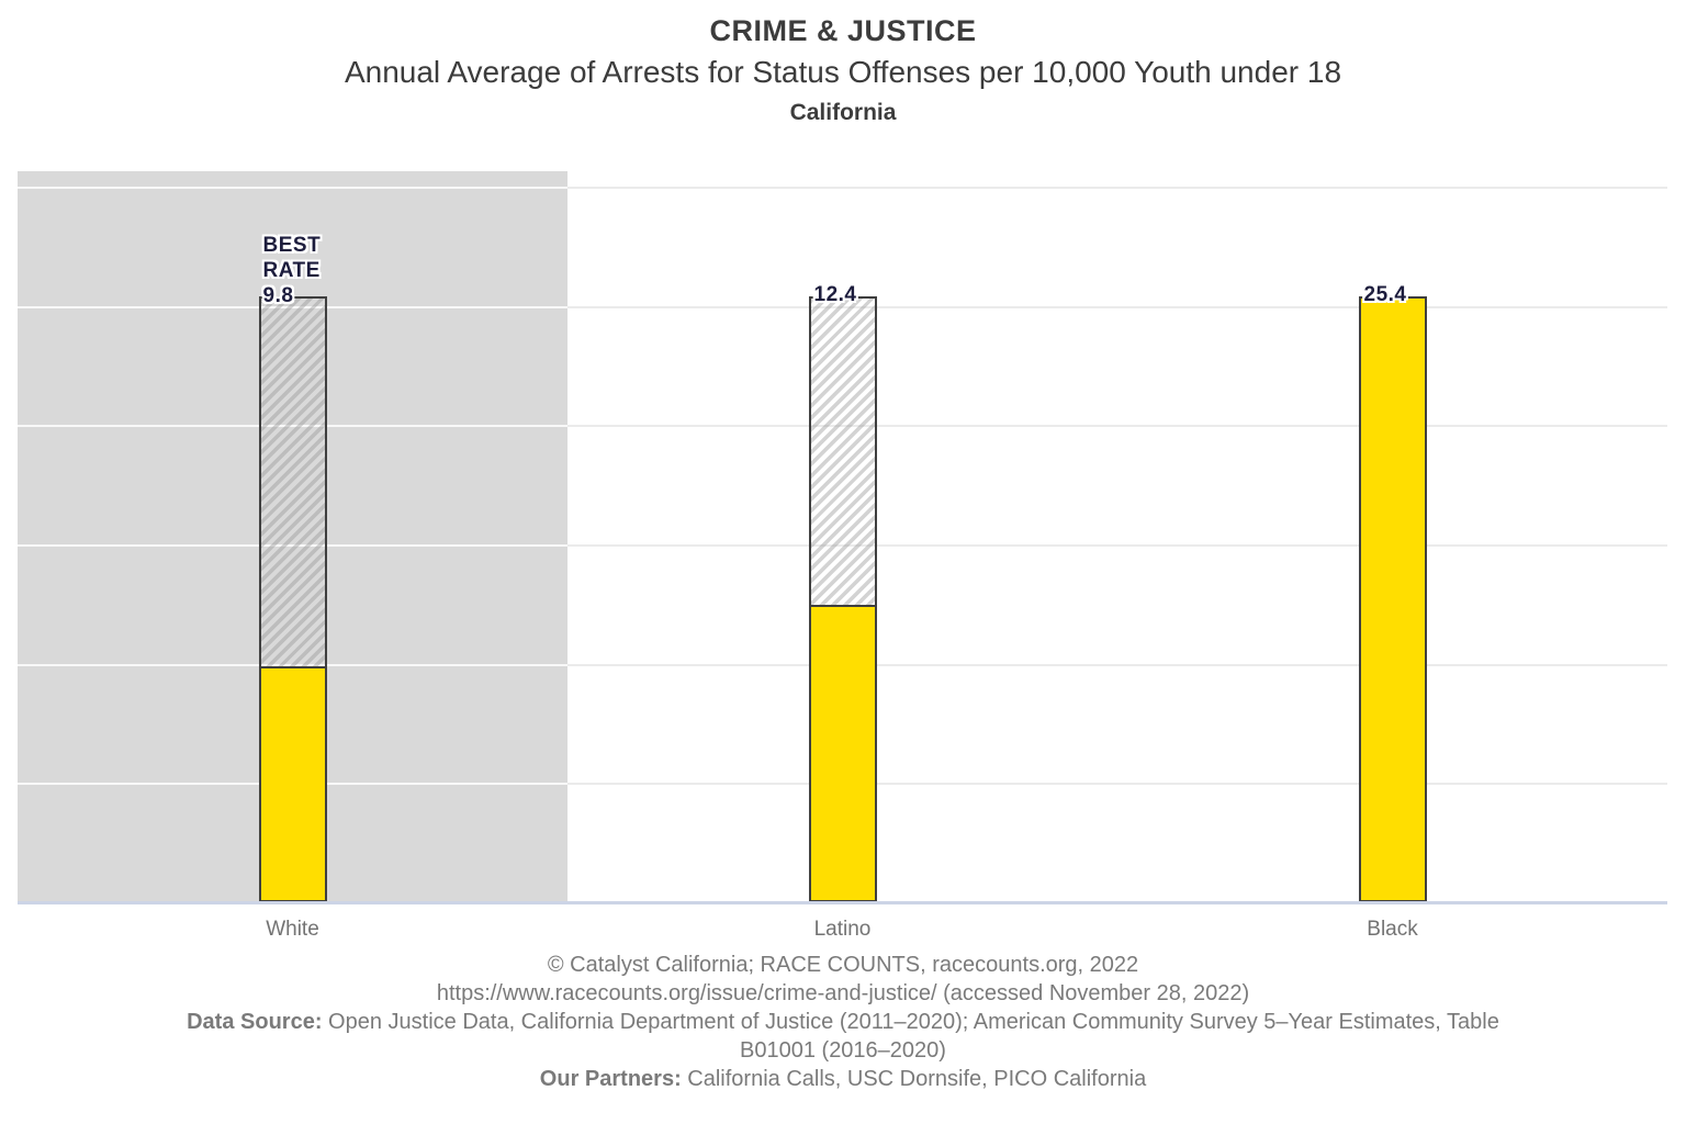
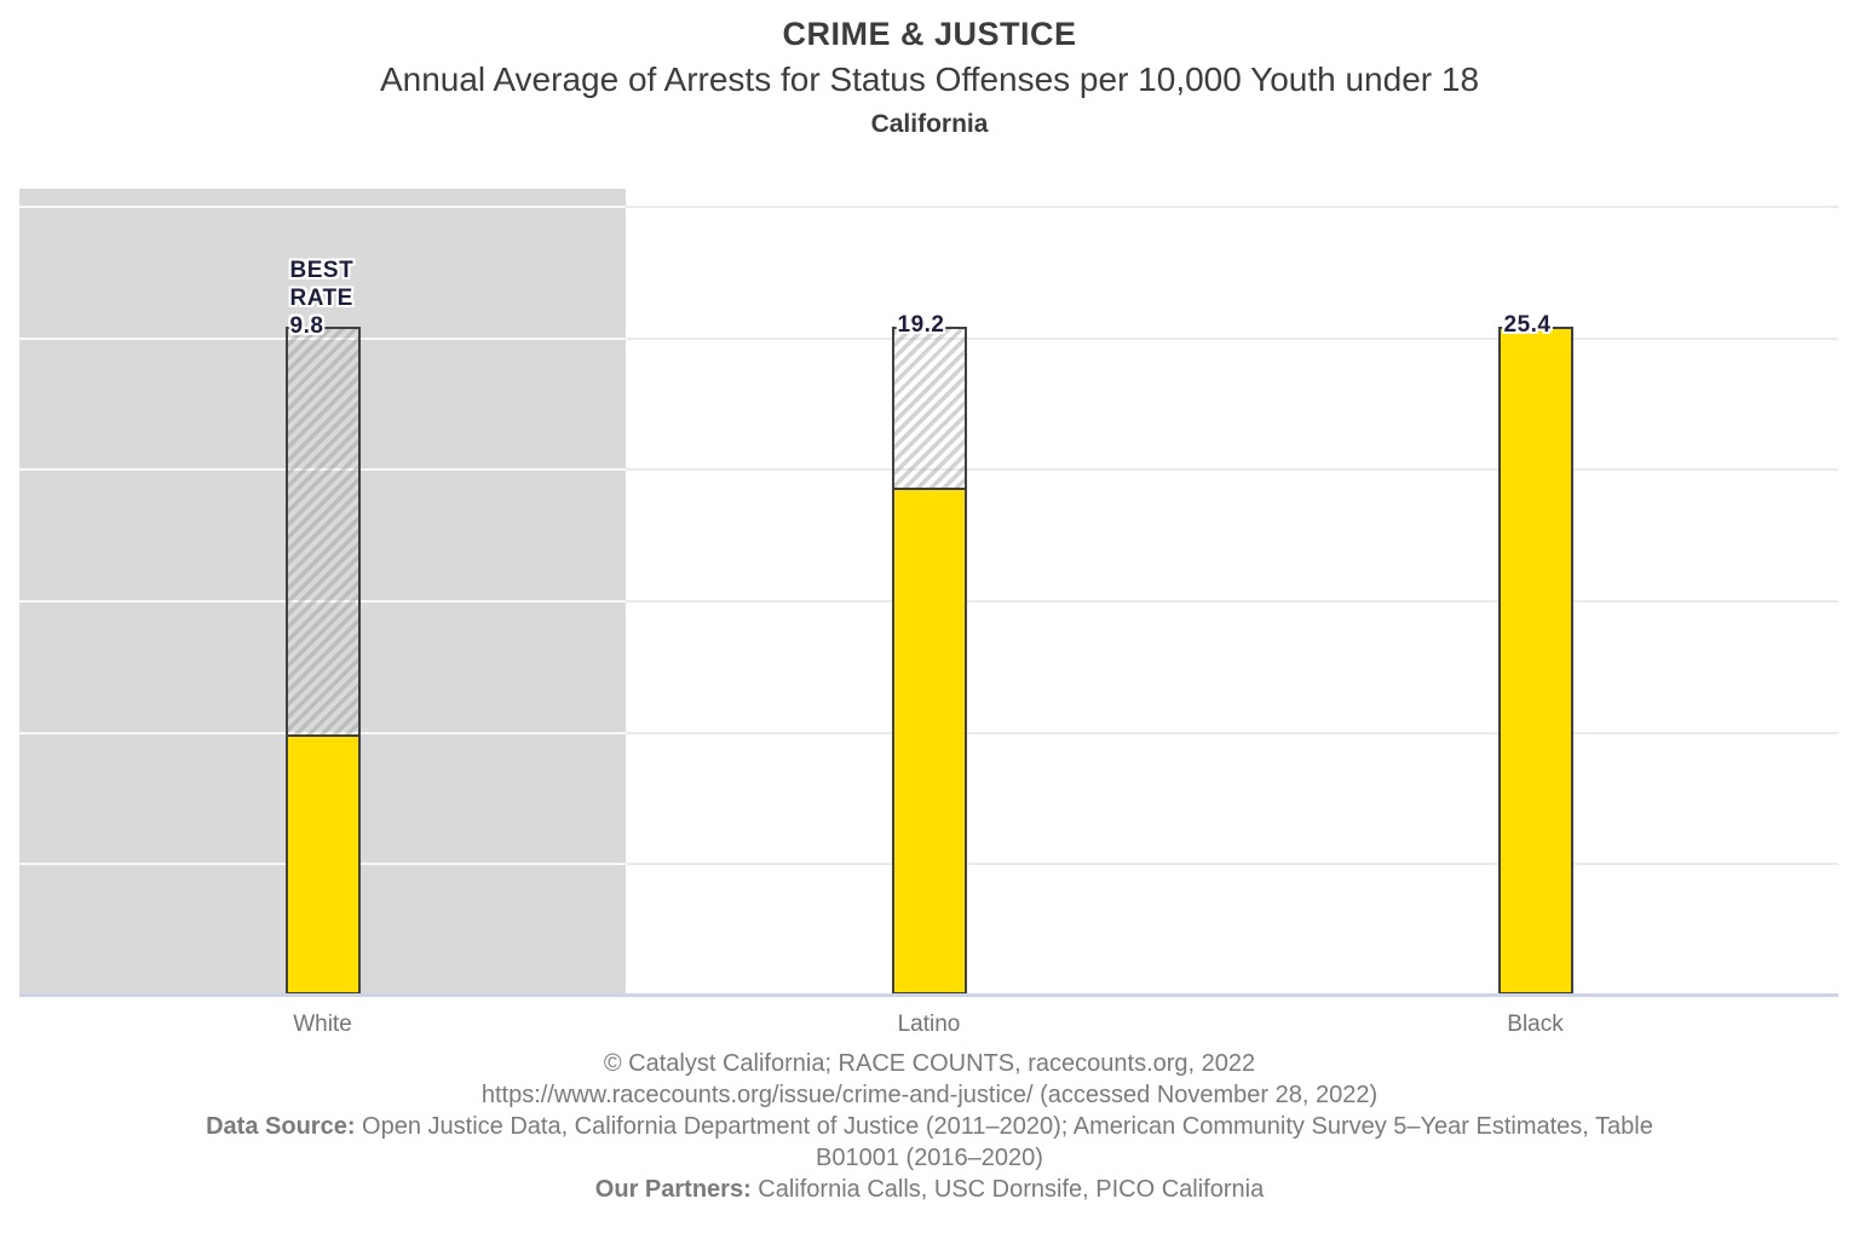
Latino: 12.4 -> 19.2
